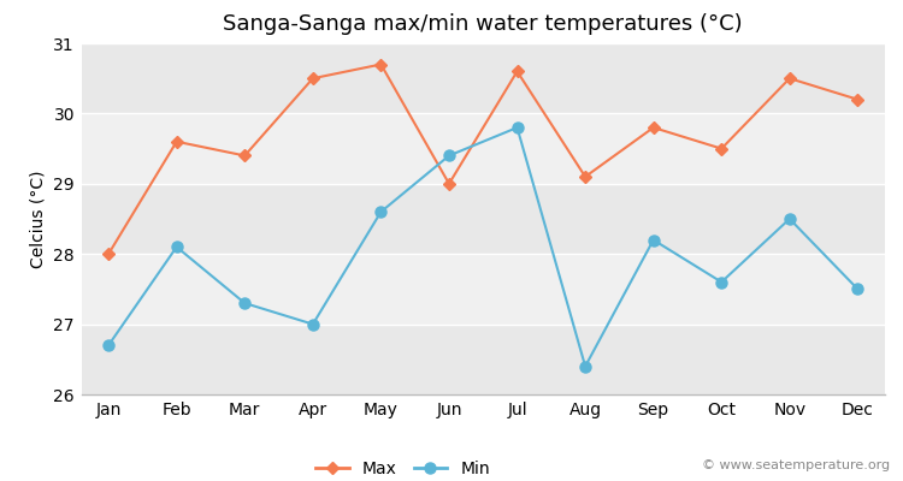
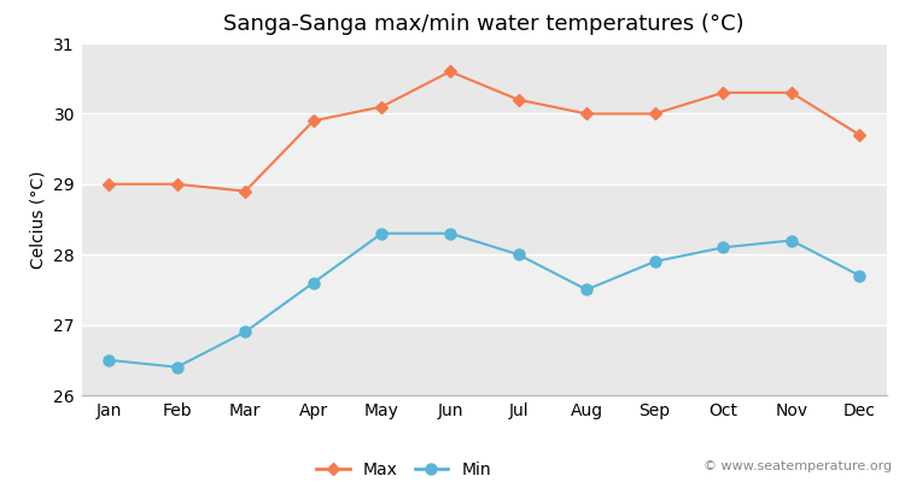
Max/Jan: 28.0 -> 29.0
Min/Jan: 26.7 -> 26.5
Max/Feb: 29.6 -> 29.0
Min/Feb: 28.1 -> 26.4
Max/Mar: 29.4 -> 28.9
Min/Mar: 27.3 -> 26.9
Max/Apr: 30.5 -> 29.9
Min/Apr: 27.0 -> 27.6
Max/May: 30.7 -> 30.1
Min/May: 28.6 -> 28.3
Max/Jun: 29.0 -> 30.6
Min/Jun: 29.4 -> 28.3
Max/Jul: 30.6 -> 30.2
Min/Jul: 29.8 -> 28.0
Max/Aug: 29.1 -> 30.0
Min/Aug: 26.4 -> 27.5
Max/Sep: 29.8 -> 30.0
Min/Sep: 28.2 -> 27.9
Max/Oct: 29.5 -> 30.3
Min/Oct: 27.6 -> 28.1
Max/Nov: 30.5 -> 30.3
Min/Nov: 28.5 -> 28.2
Max/Dec: 30.2 -> 29.7
Min/Dec: 27.5 -> 27.7
